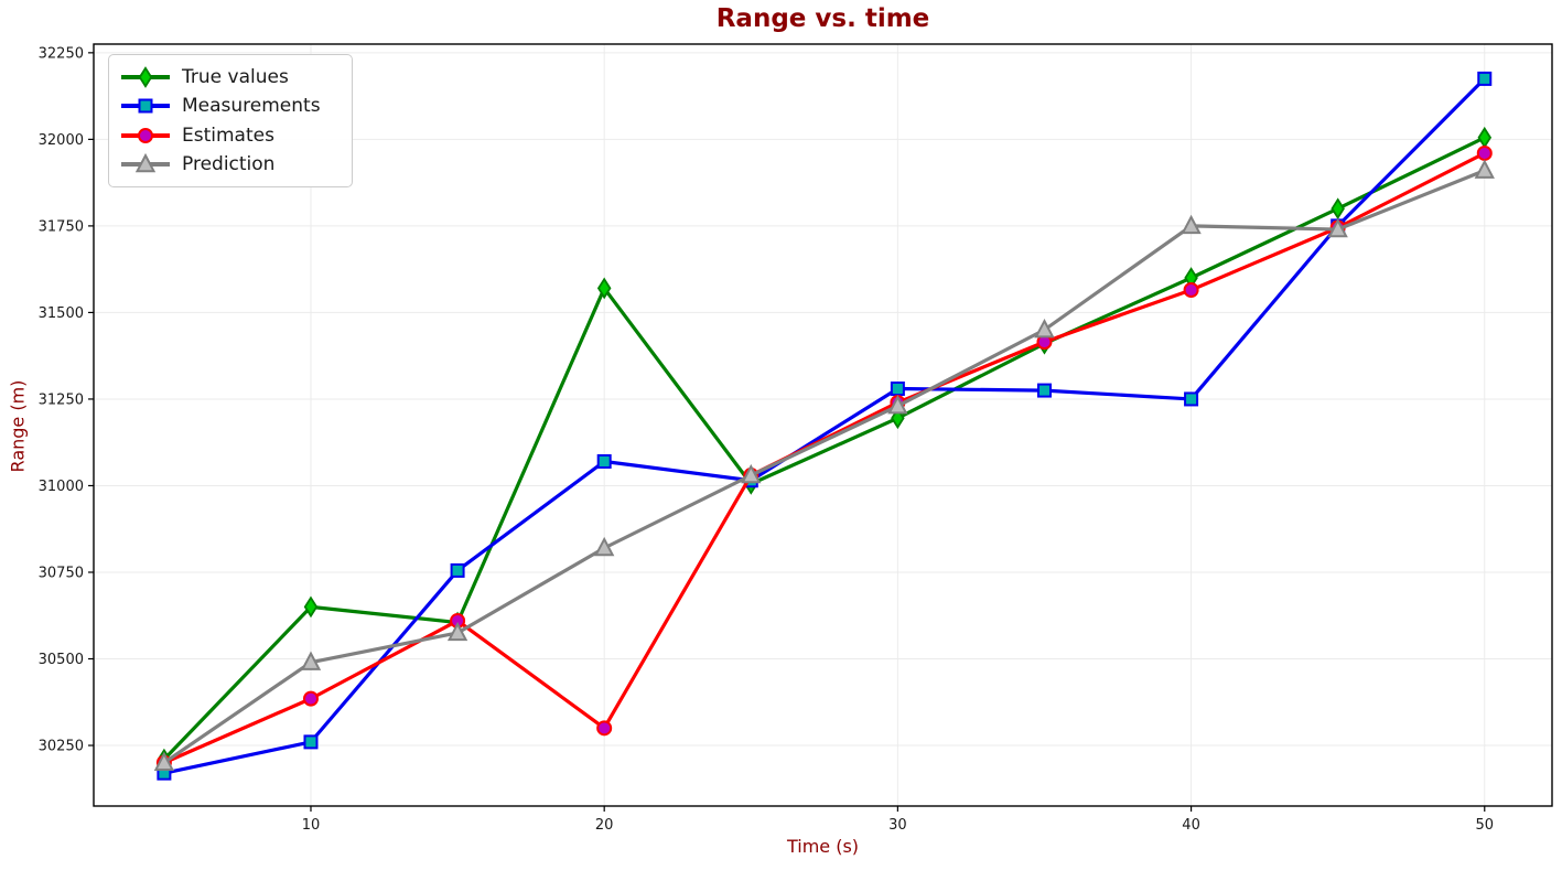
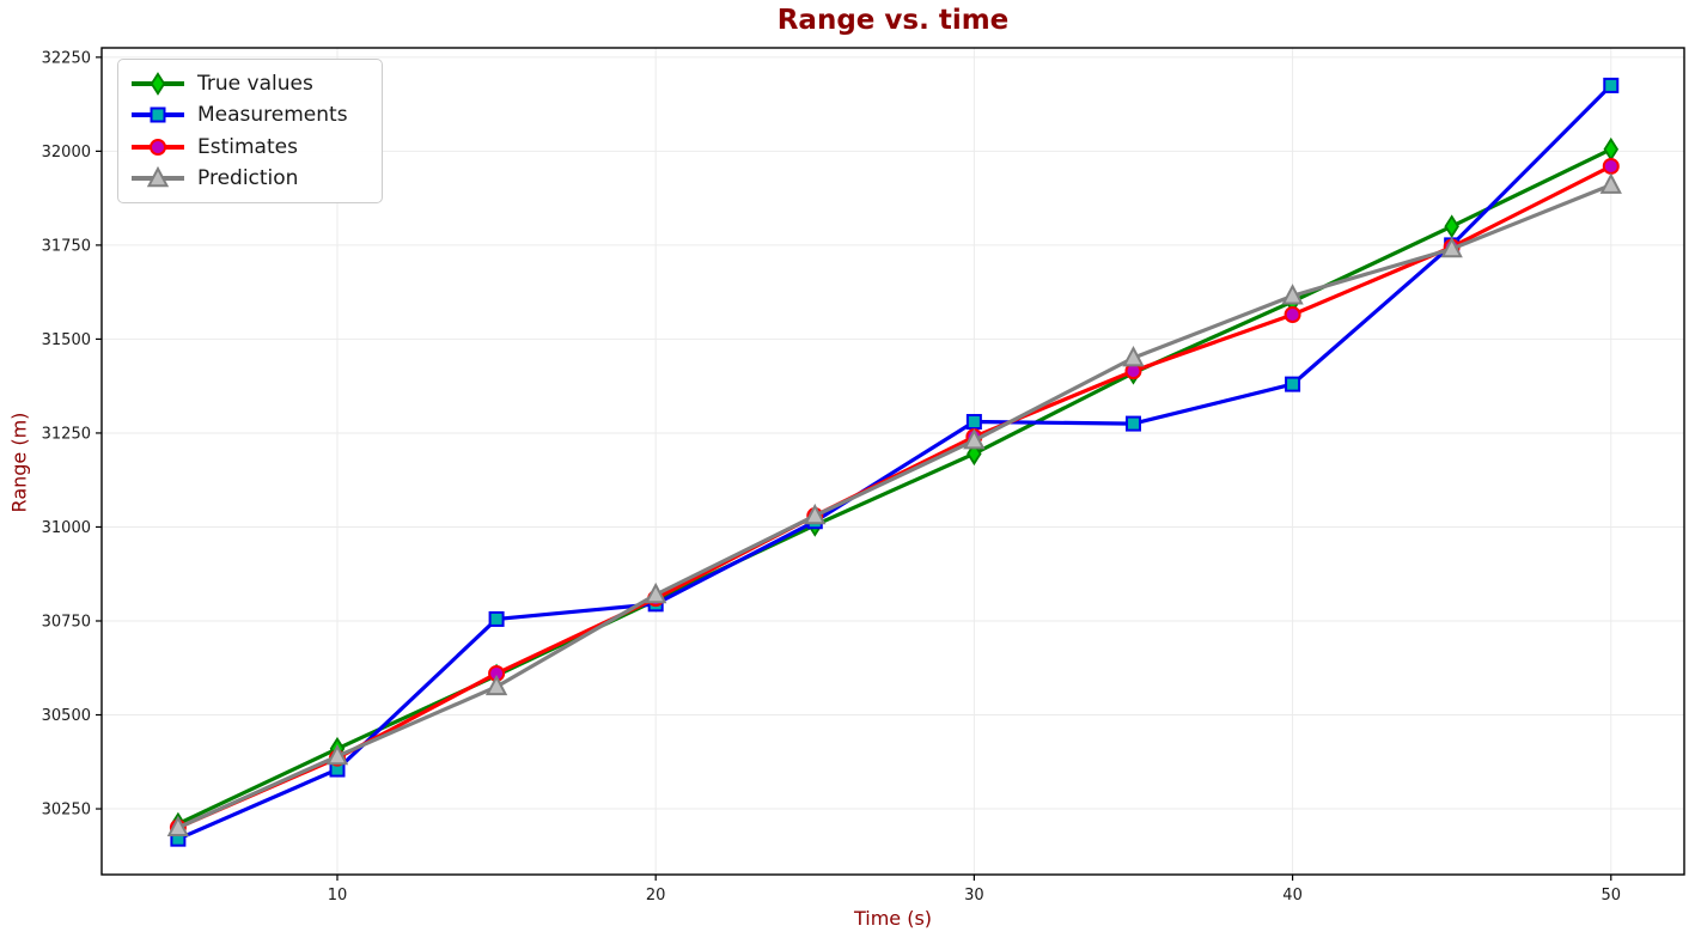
True values/10: 30650 -> 30410
Measurements/10: 30260 -> 30360
Prediction/10: 30490 -> 30390
True values/20: 31570 -> 30800
Measurements/20: 31070 -> 30800
Estimates/20: 30300 -> 30810
Measurements/40: 31250 -> 31380
Prediction/40: 31750 -> 31620
